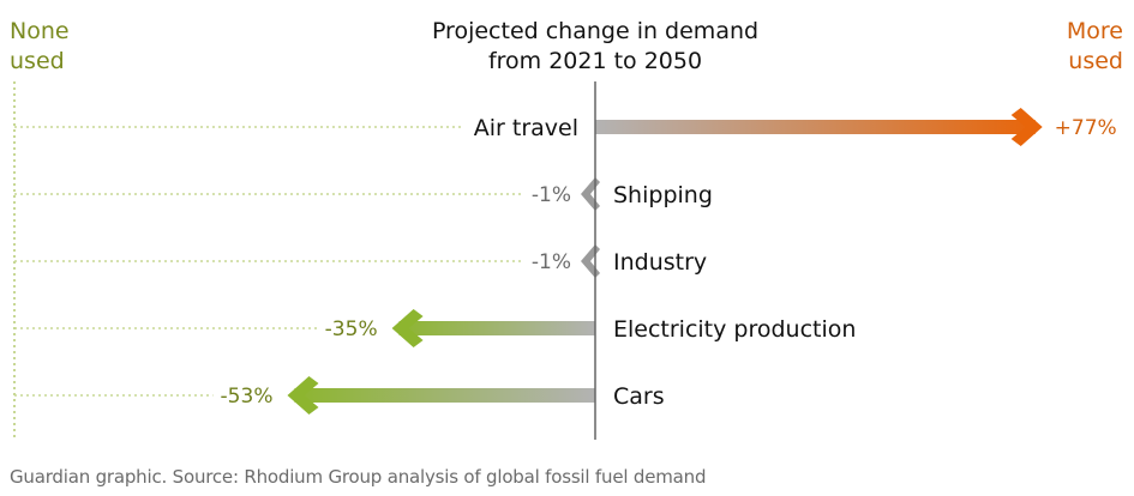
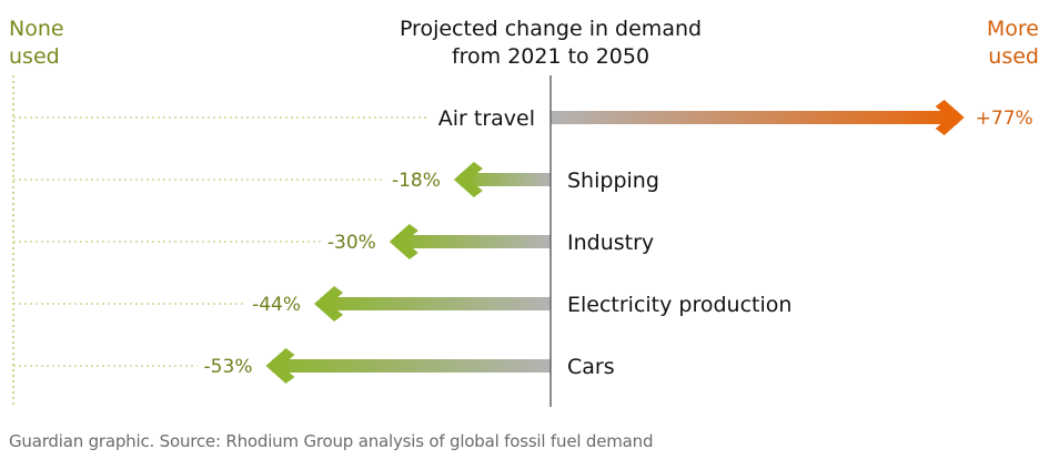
Shipping: -1% -> -18%
Industry: -1% -> -30%
Electricity production: -35% -> -44%
